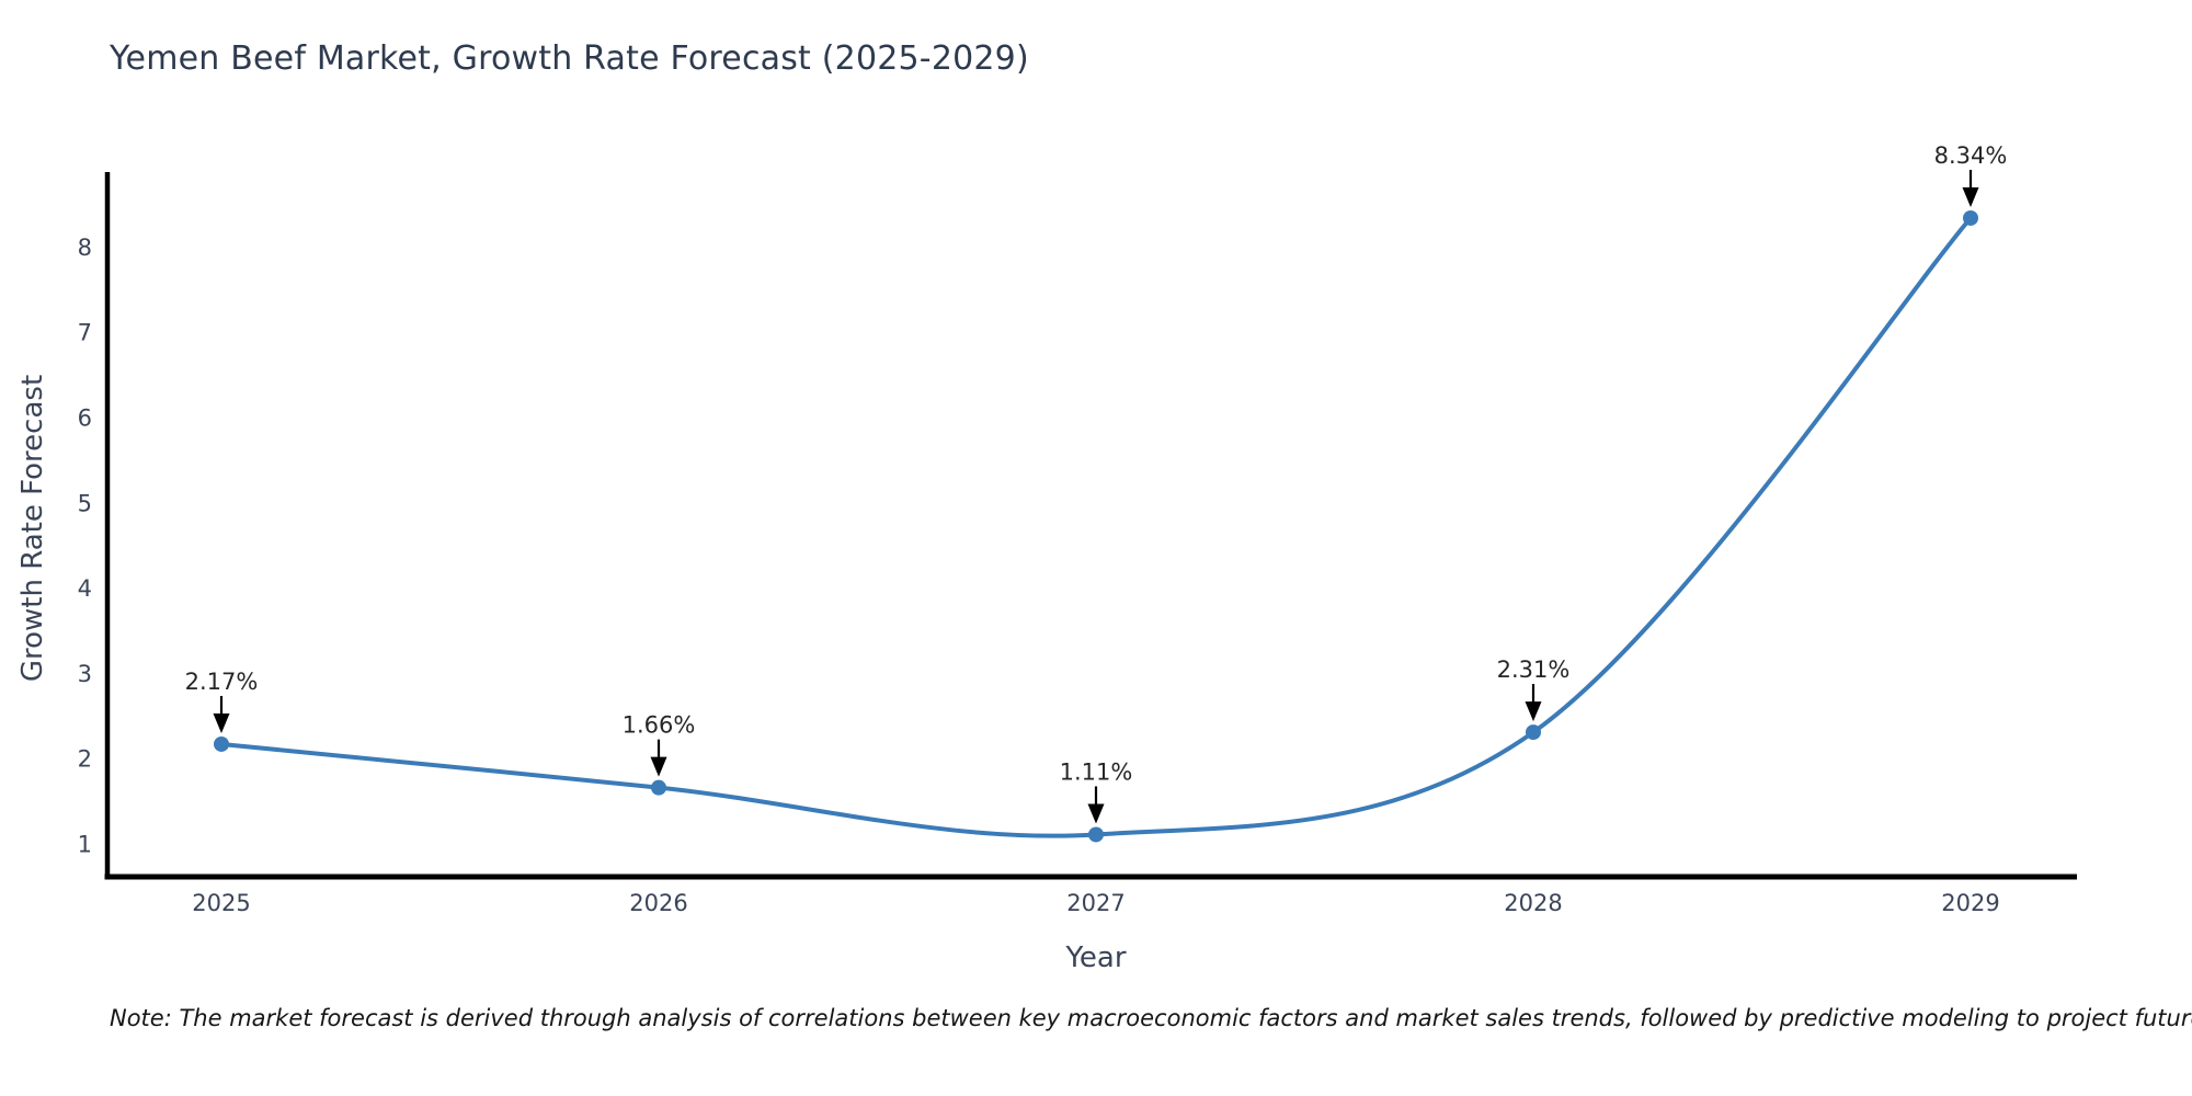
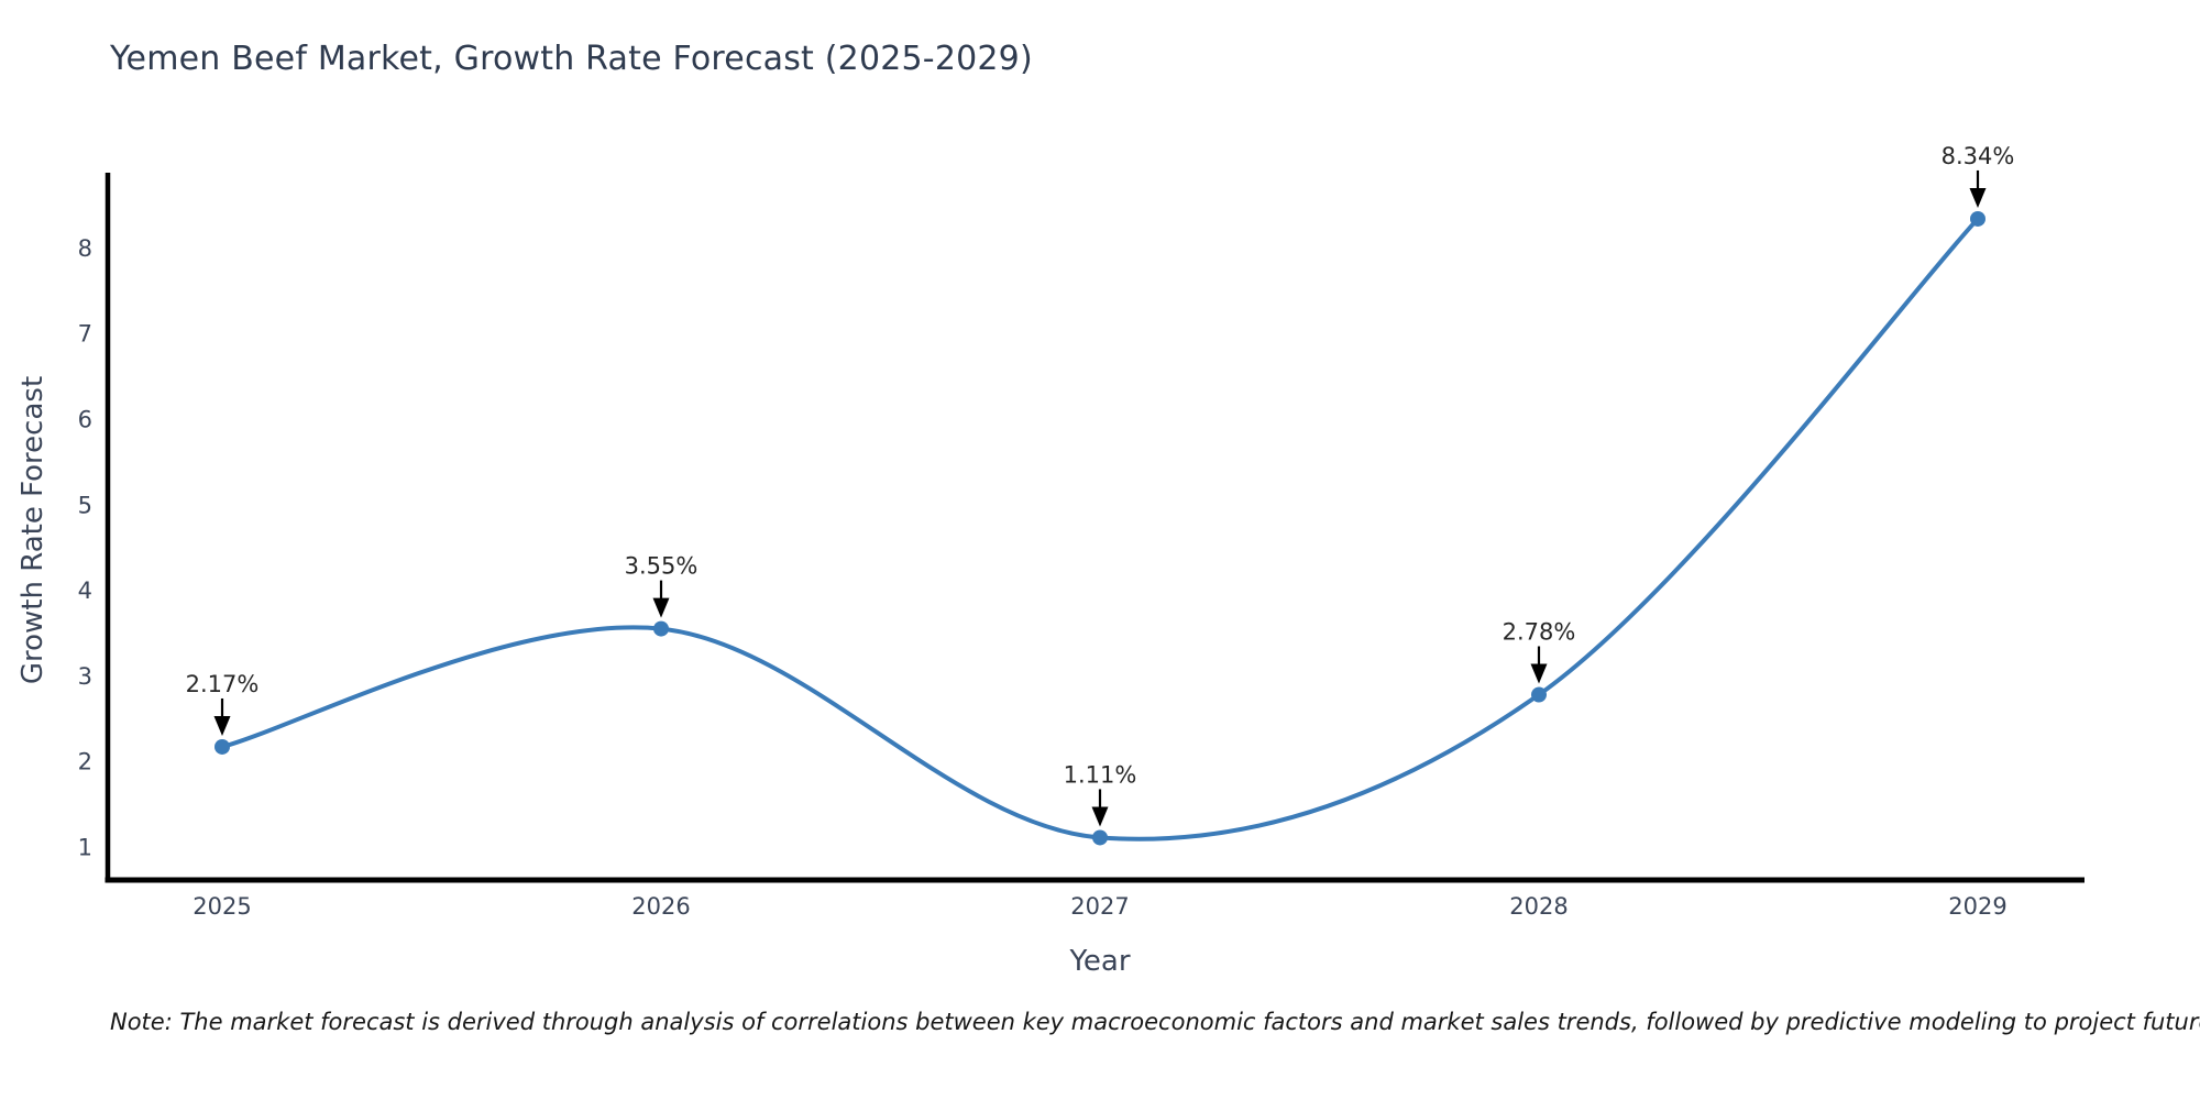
2026: 1.66% -> 3.55%
2028: 2.31% -> 2.78%
